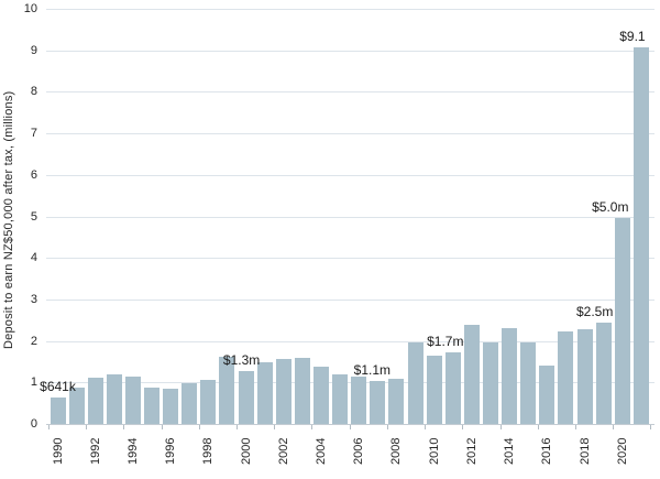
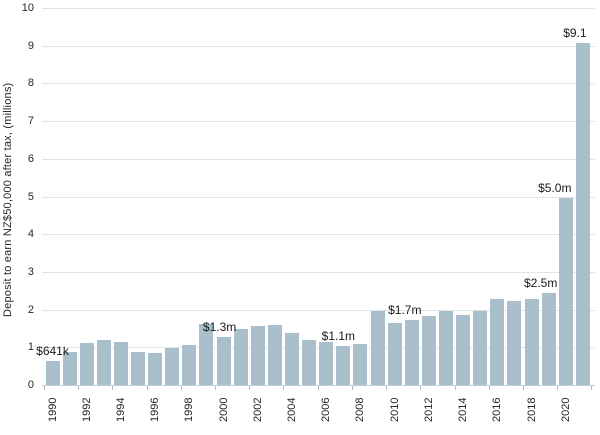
2012: 2.4 -> 1.8
2014: 2.3 -> 1.9
2016: 1.4 -> 2.3
